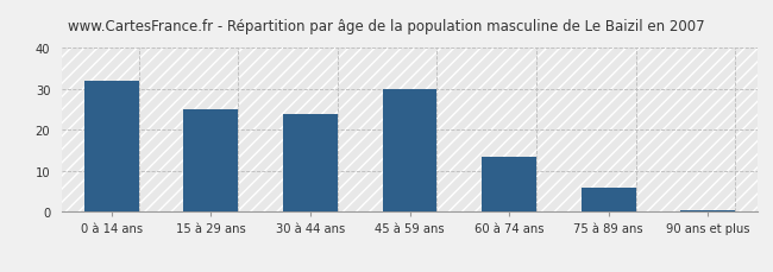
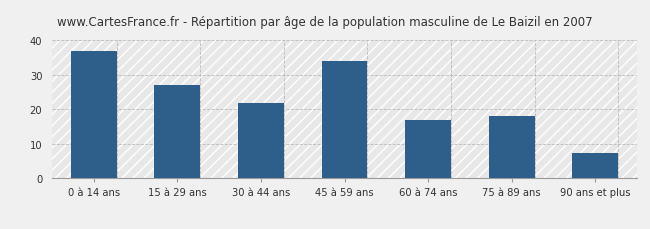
0 à 14 ans: 32.0 -> 37.0
15 à 29 ans: 25.0 -> 27.0
30 à 44 ans: 24.0 -> 22.0
45 à 59 ans: 30.0 -> 34.0
60 à 74 ans: 13.5 -> 17.0
75 à 89 ans: 6.0 -> 18.0
90 ans et plus: 0.5 -> 7.5
